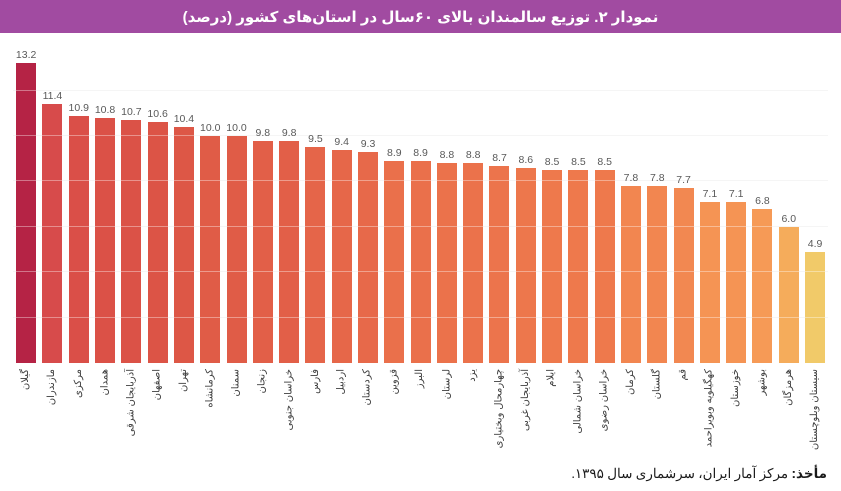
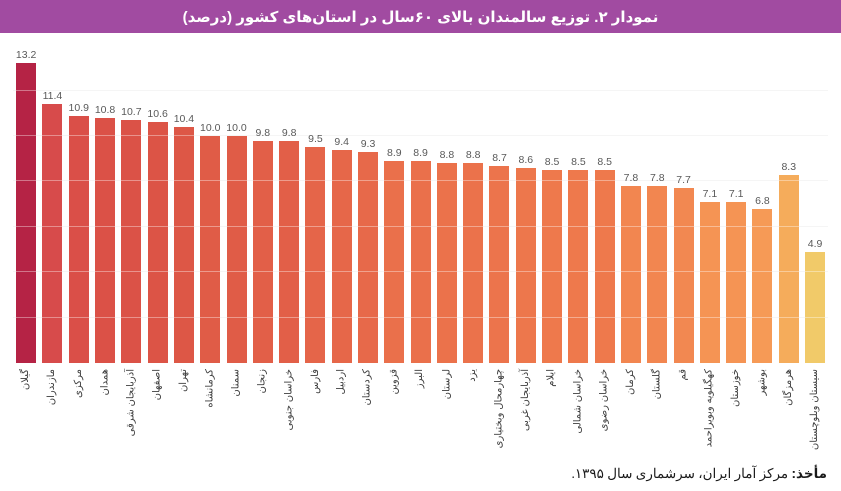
هرمزگان: 6.0 -> 8.3
